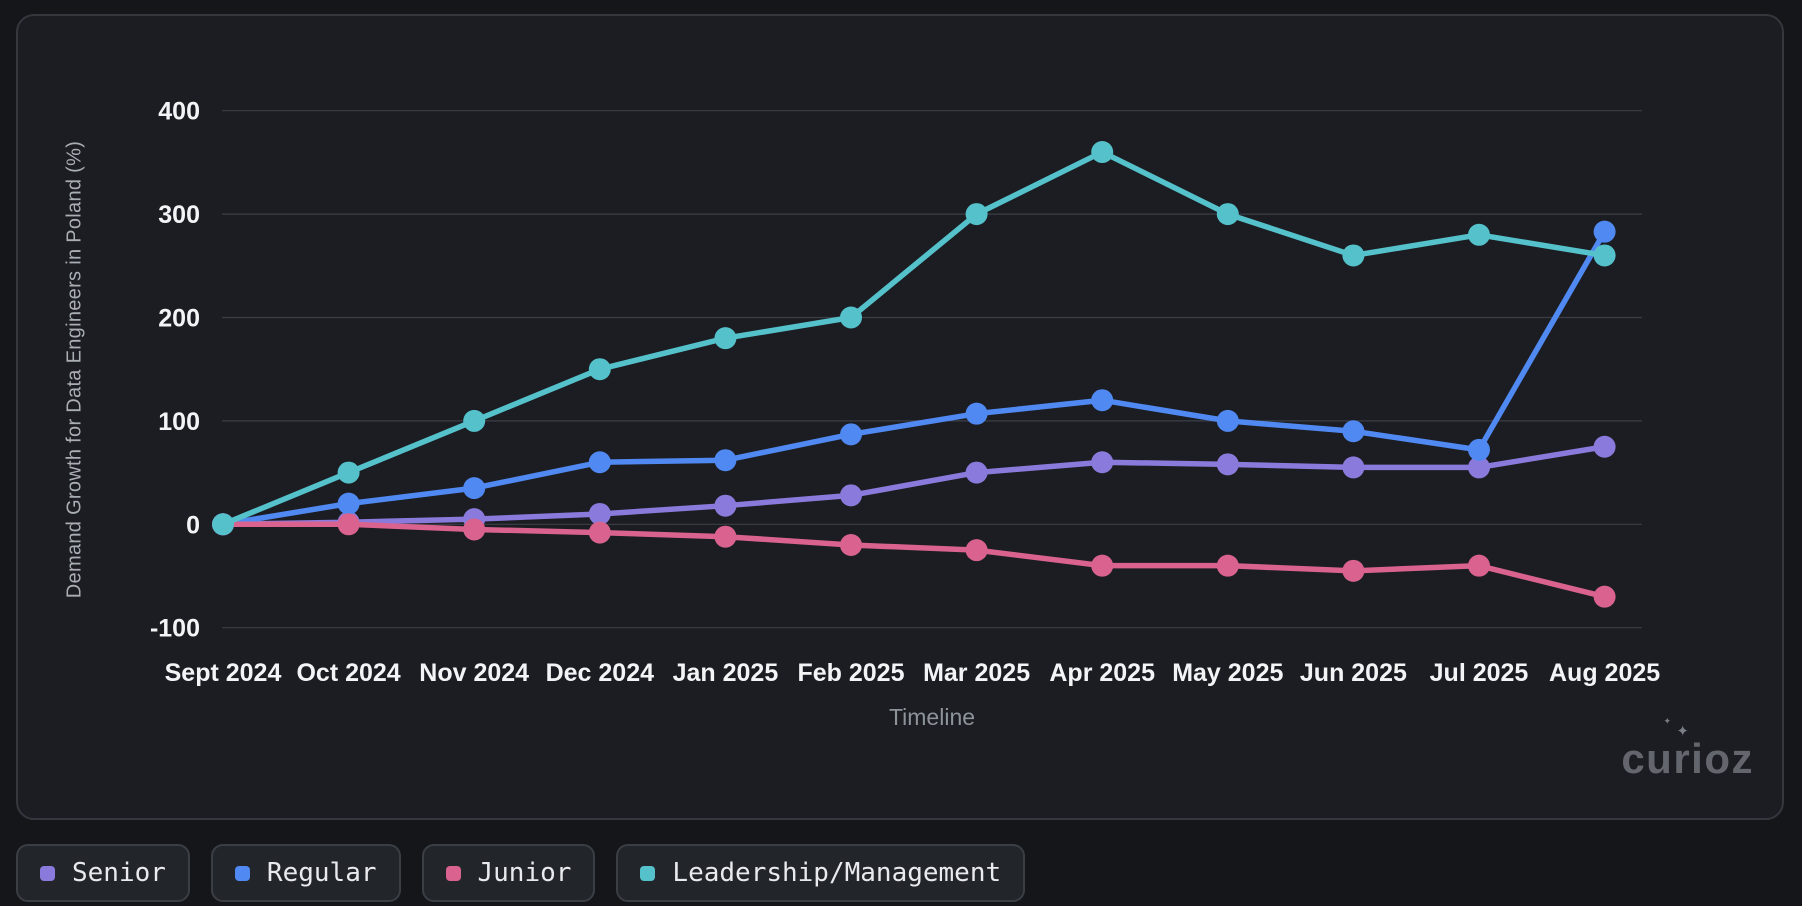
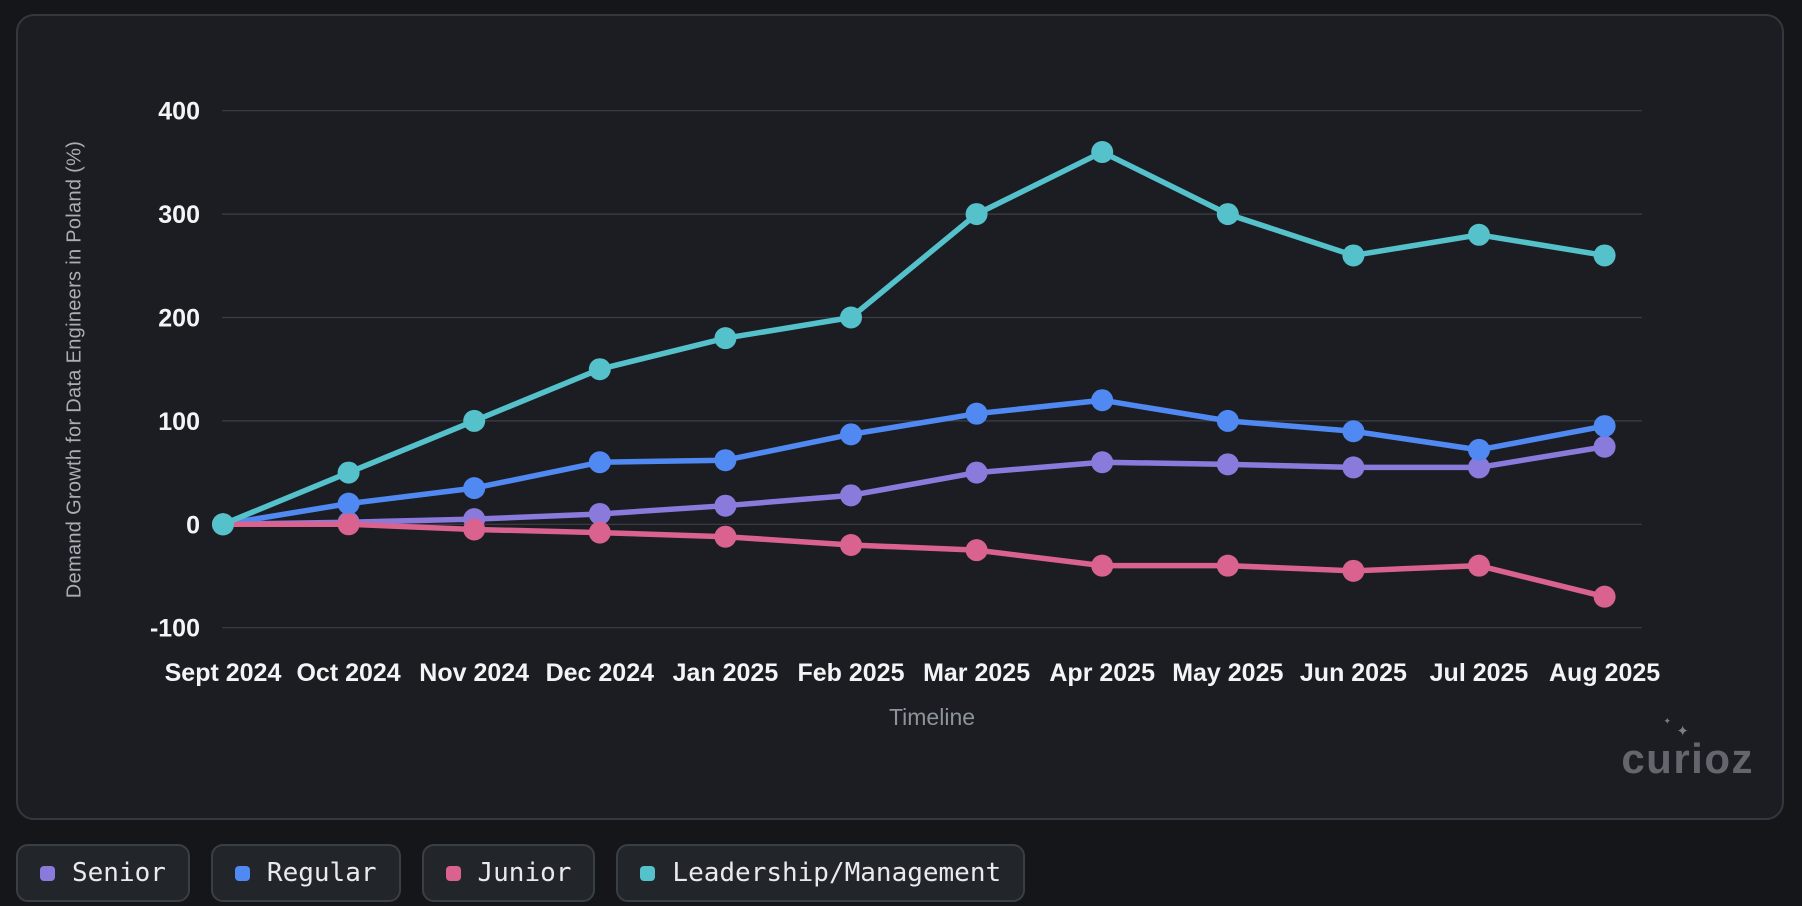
Regular/Aug 2025: 283 -> 95
